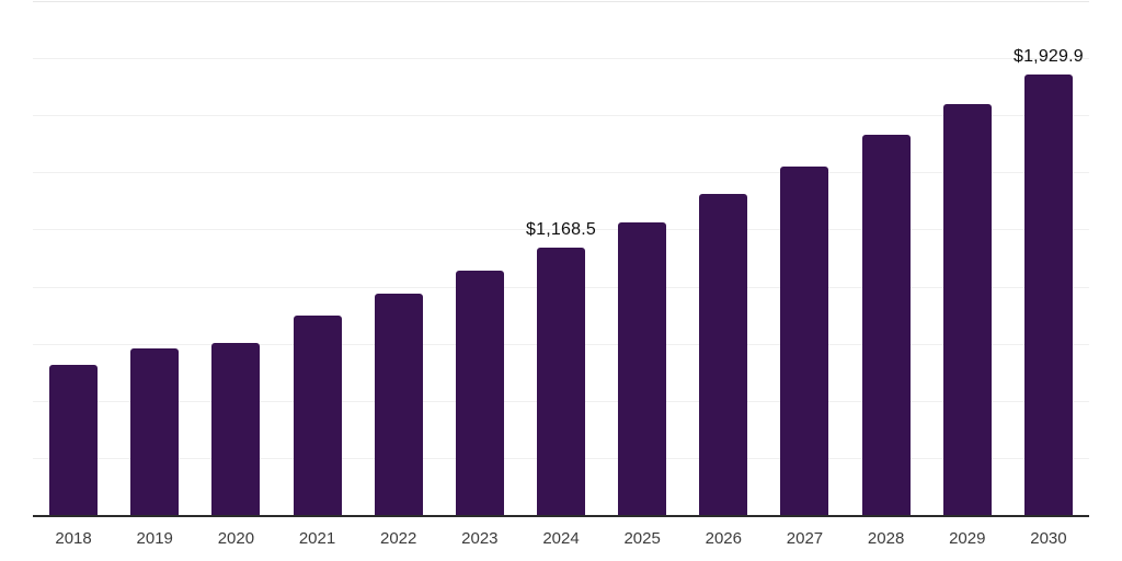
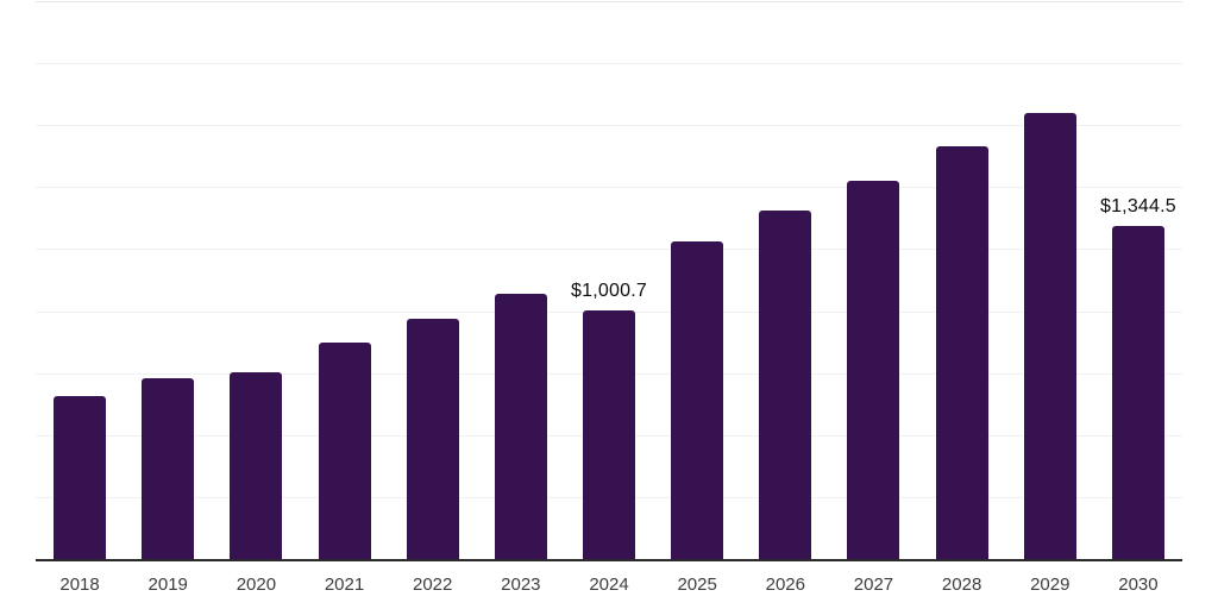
2024: $1,168.5 -> $1,000.7
2030: $1,929.9 -> $1,344.5
